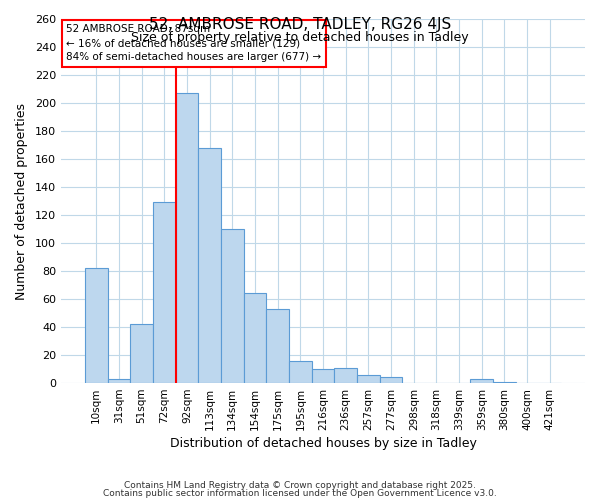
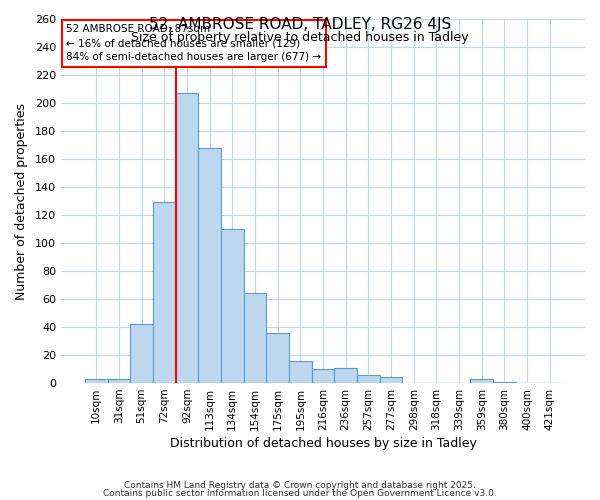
10sqm: 82 -> 3
175sqm: 53 -> 36
